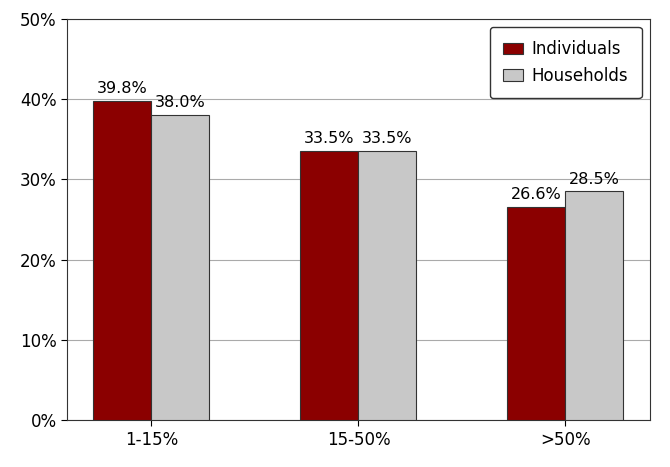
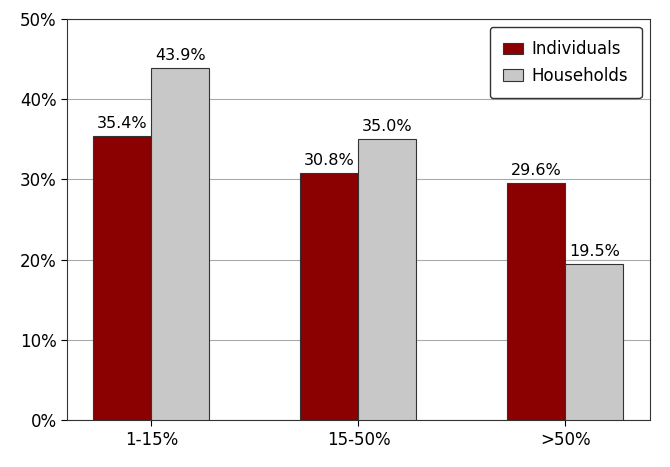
Individuals/1-15%: 39.8% -> 35.4%
Households/1-15%: 38.0% -> 43.9%
Individuals/15-50%: 33.5% -> 30.8%
Households/15-50%: 33.5% -> 35.0%
Individuals/>50%: 26.6% -> 29.6%
Households/>50%: 28.5% -> 19.5%
